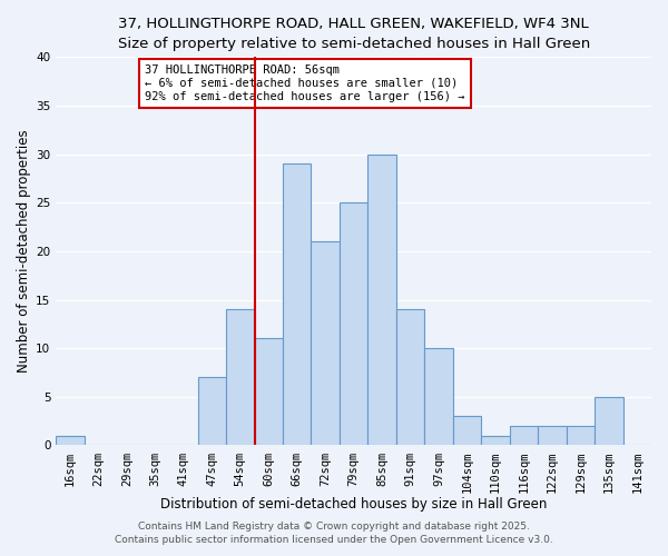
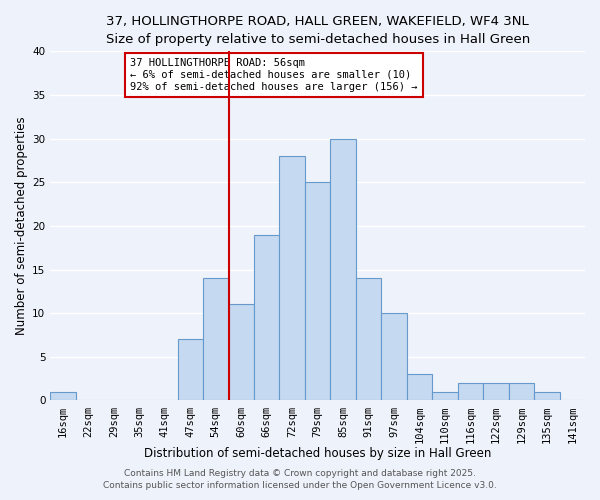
66sqm: 29 -> 19
72sqm: 21 -> 28
135sqm: 5 -> 1
